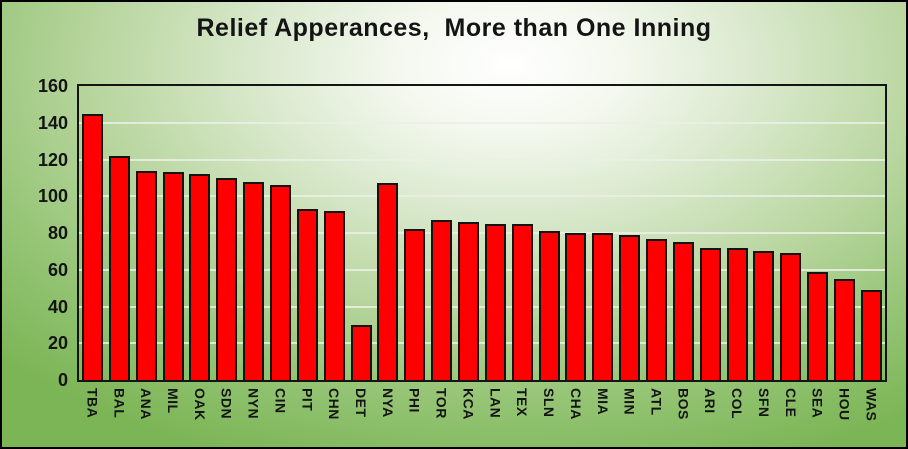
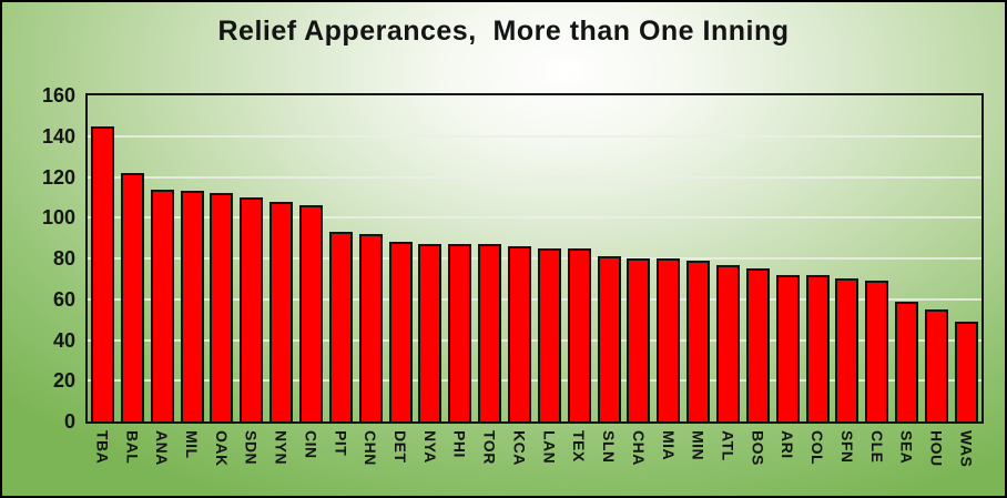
DET: 30 -> 88
NYA: 107 -> 87
PHI: 82 -> 87
